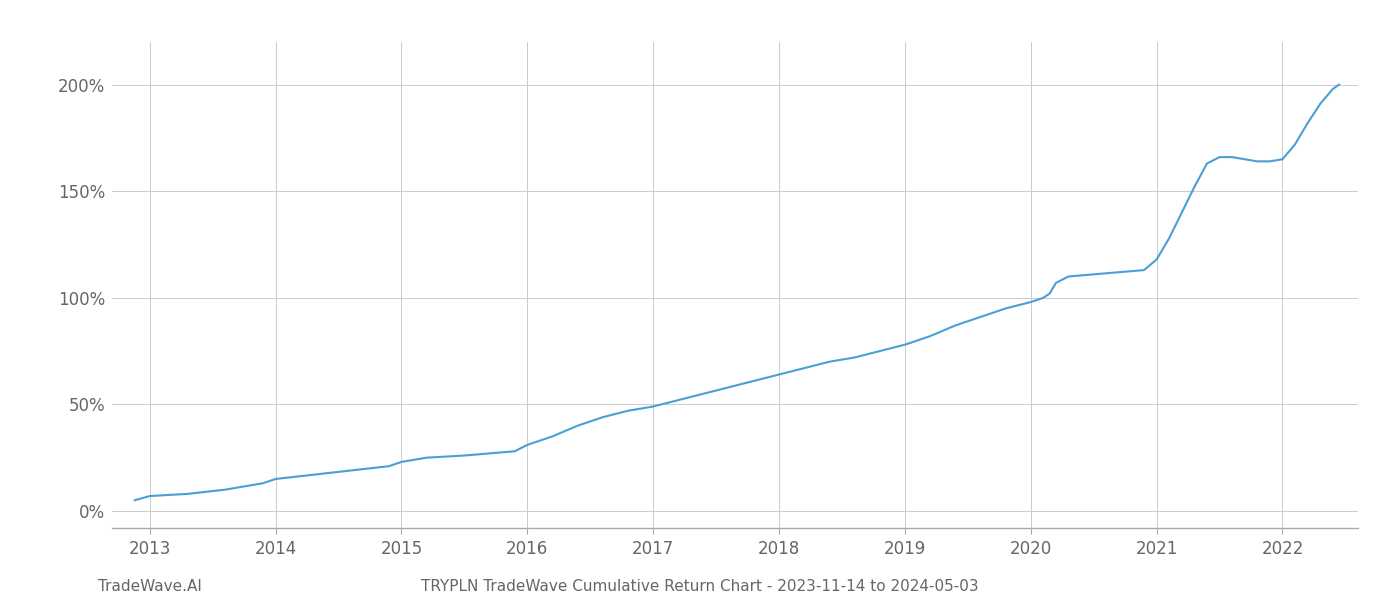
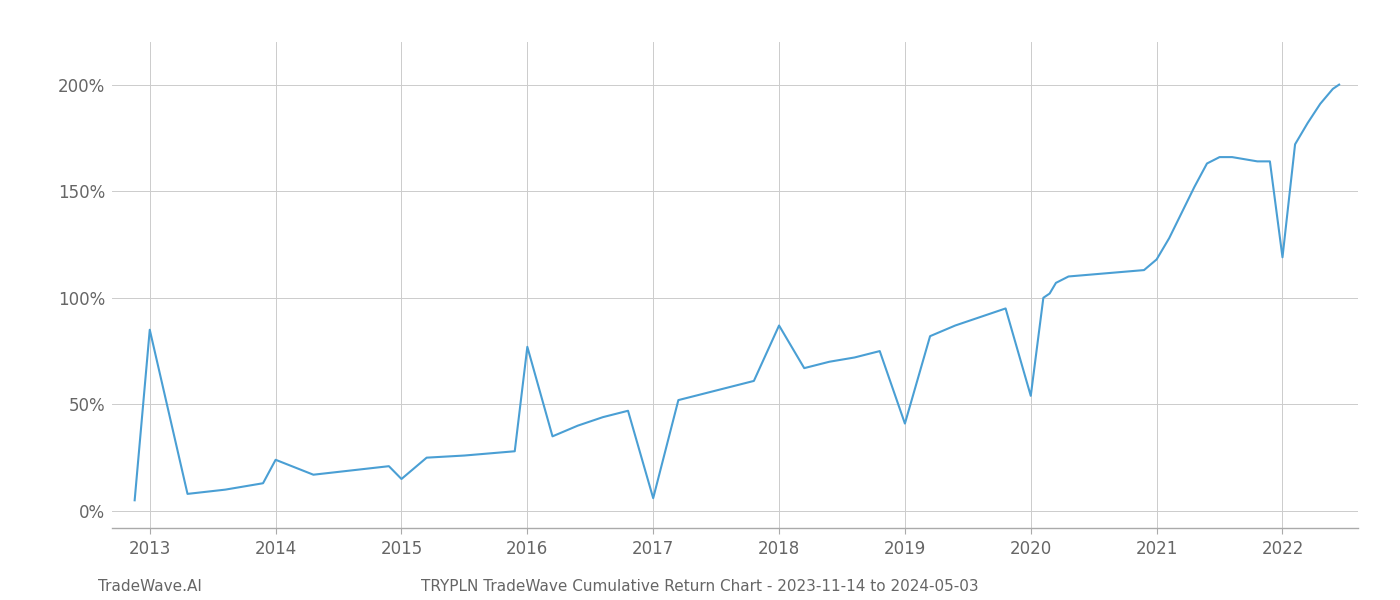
2013: 7% -> 85%
2014: 15% -> 24%
2015: 23% -> 15%
2016: 31% -> 77%
2017: 49% -> 6%
2018: 64% -> 87%
2019: 78% -> 41%
2020: 98% -> 54%
2022: 165% -> 119%
